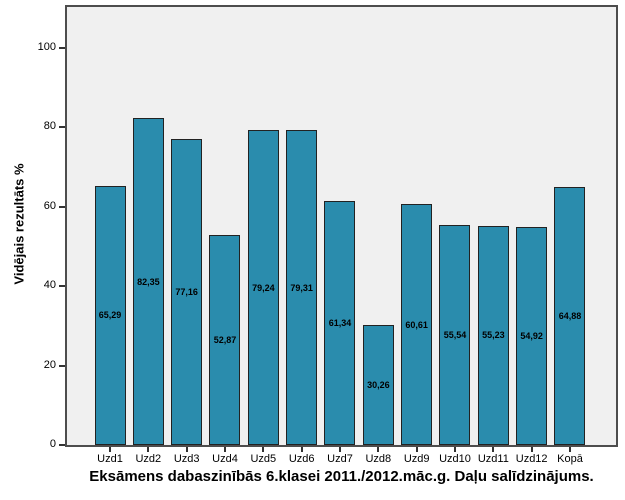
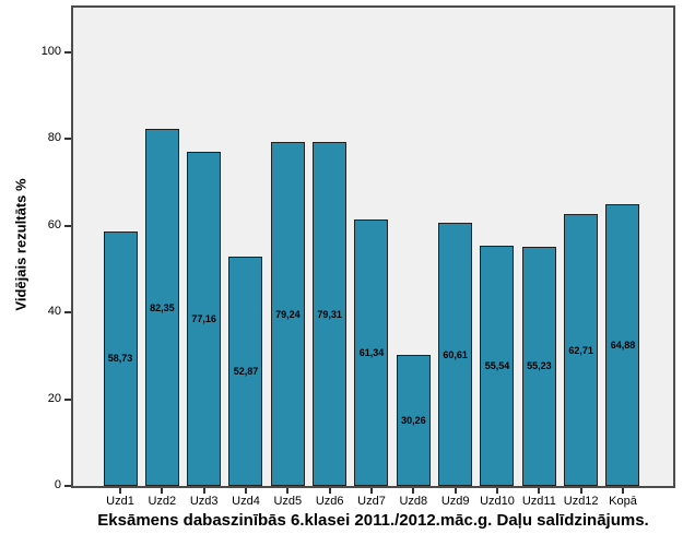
Uzd1: 65,29 -> 58,73
Uzd12: 54,92 -> 62,71
